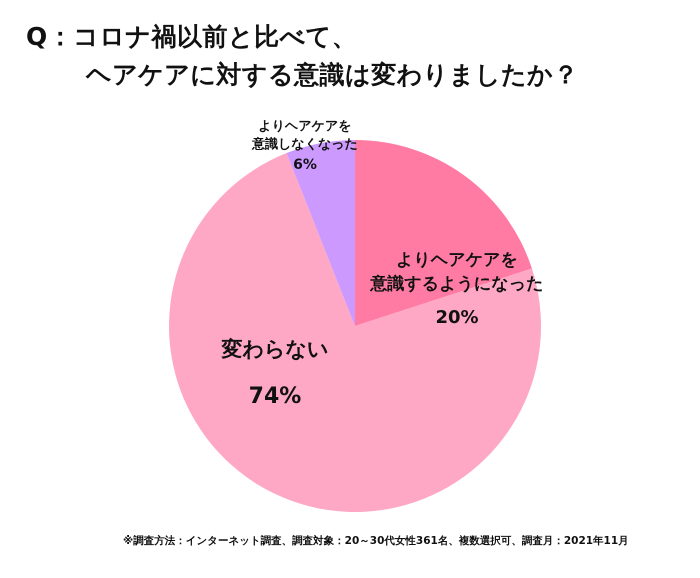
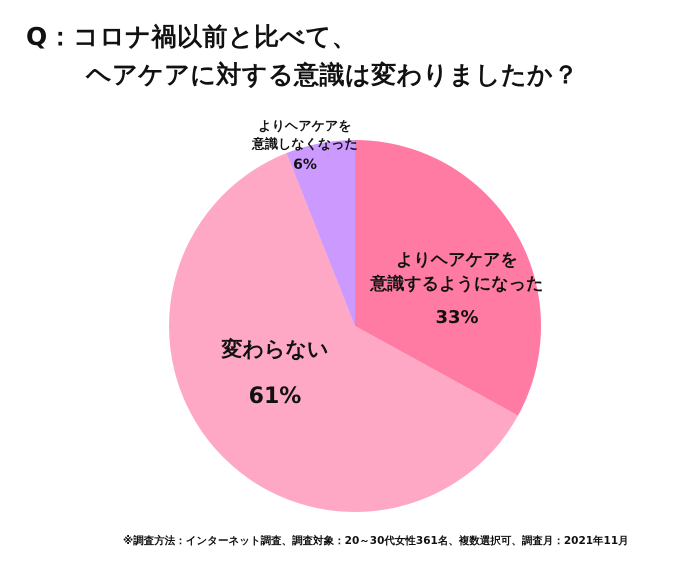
よりヘアケアを意識するようになった: 20% -> 33%
変わらない: 74% -> 61%
